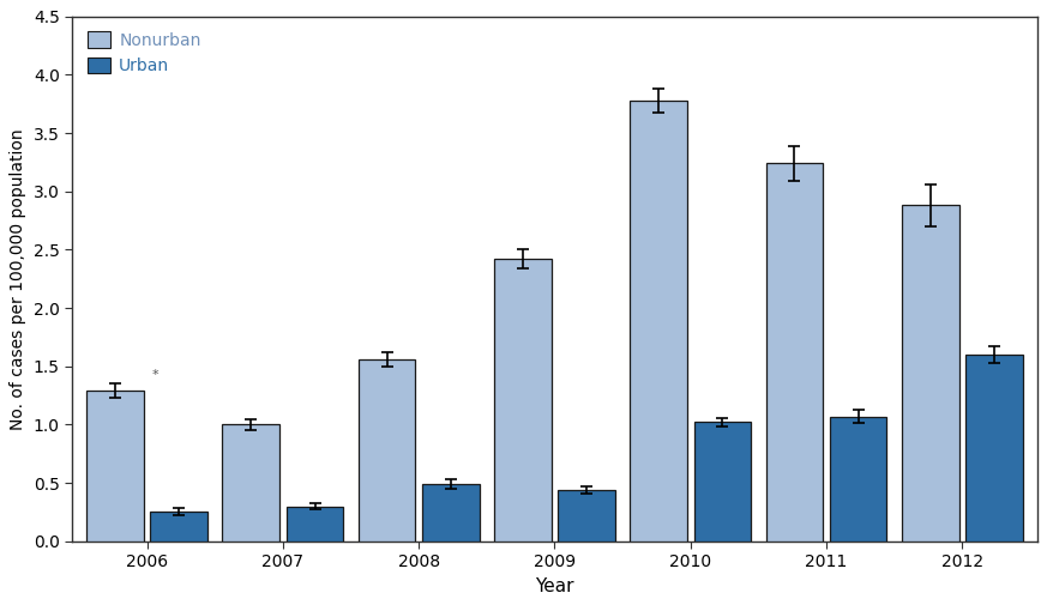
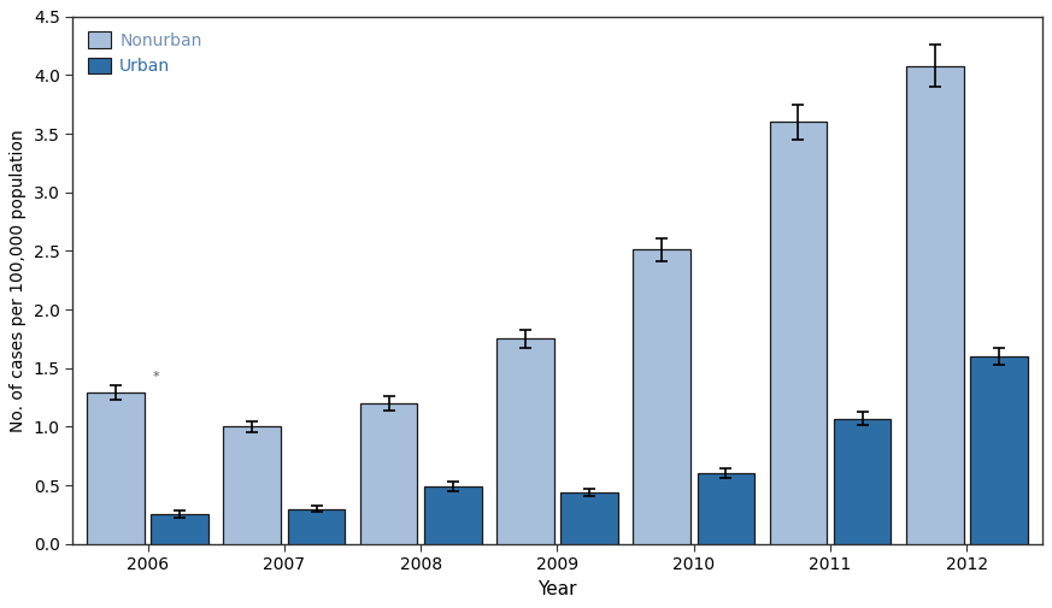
Nonurban/2008: 1.56 -> 1.20
Nonurban/2009: 2.42 -> 1.75
Nonurban/2010: 3.78 -> 2.51
Urban/2010: 1.02 -> 0.60
Nonurban/2011: 3.24 -> 3.60
Nonurban/2012: 2.88 -> 4.08
